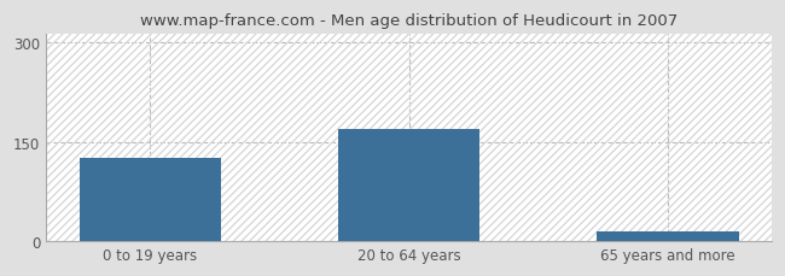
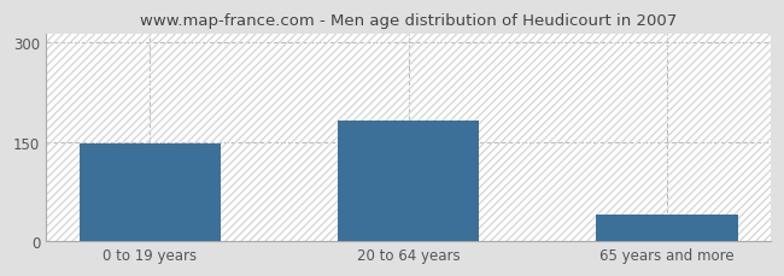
0 to 19 years: 125 -> 148
20 to 64 years: 170 -> 182
65 years and more: 15 -> 40
